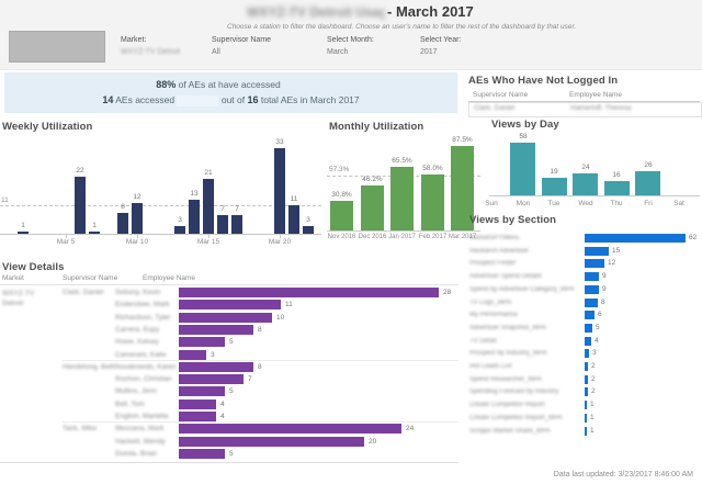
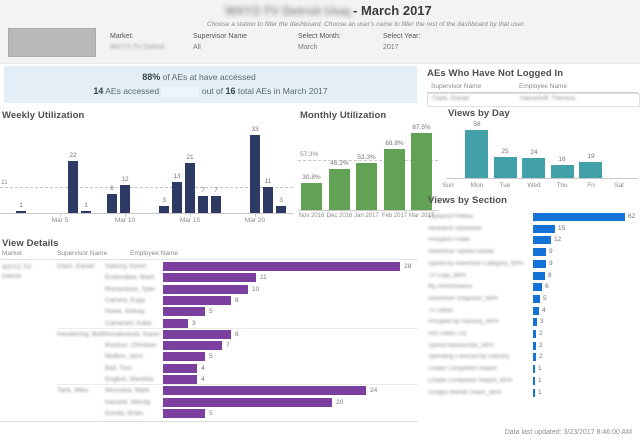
Monthly Utilization/Jan 2017: 65.5% -> 53.3%
Monthly Utilization/Feb 2017: 58.0% -> 68.8%
Views by Day/Tue: 19 -> 25
Views by Day/Fri: 26 -> 19
